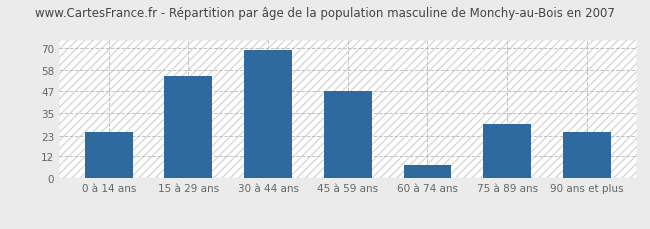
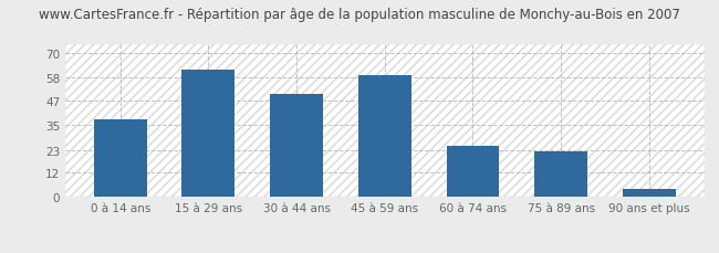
0 à 14 ans: 25 -> 38
15 à 29 ans: 55 -> 62
30 à 44 ans: 69 -> 50
45 à 59 ans: 47 -> 59
60 à 74 ans: 7 -> 25
75 à 89 ans: 29 -> 22
90 ans et plus: 25 -> 4
